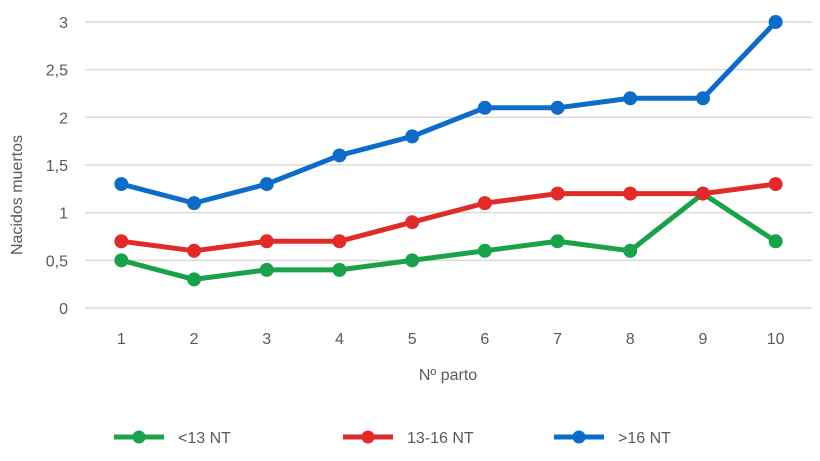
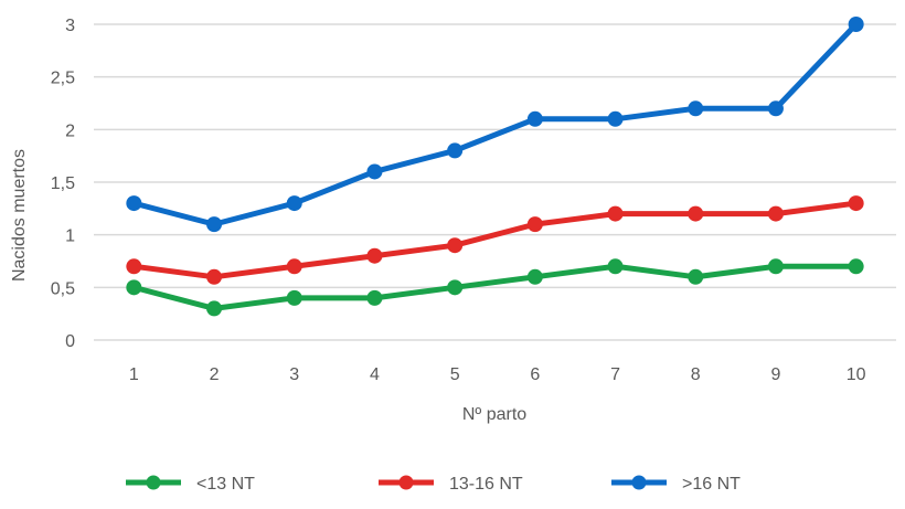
13-16 NT/4: 0,7 -> 0,8
<13 NT/9: 1,2 -> 0,7
